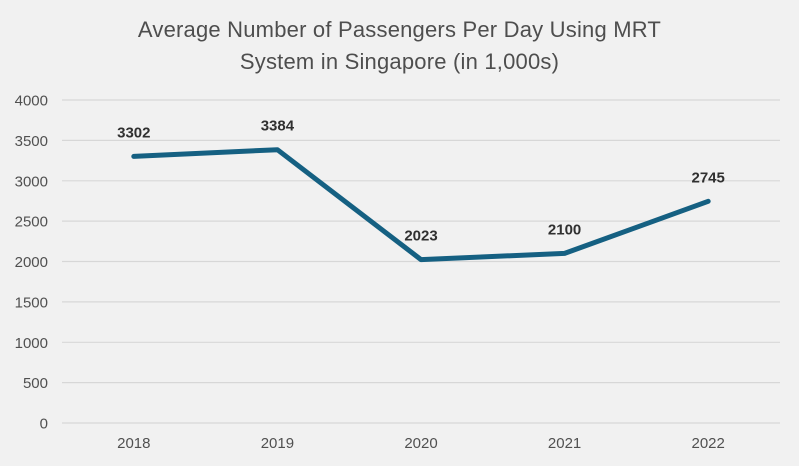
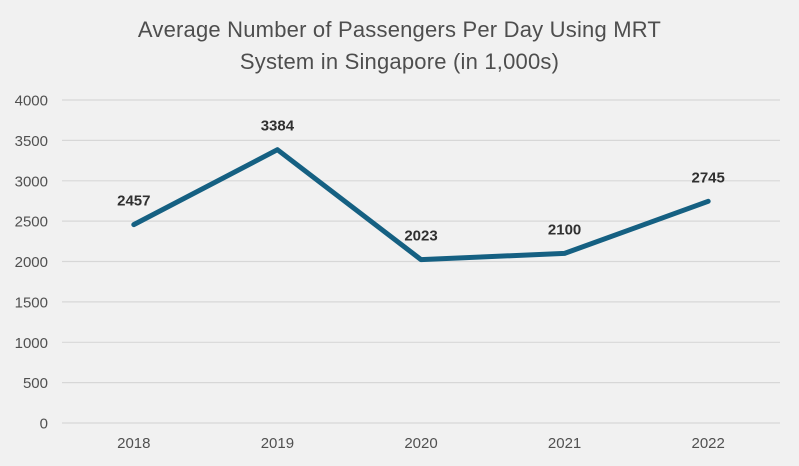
2018: 3302 -> 2457
